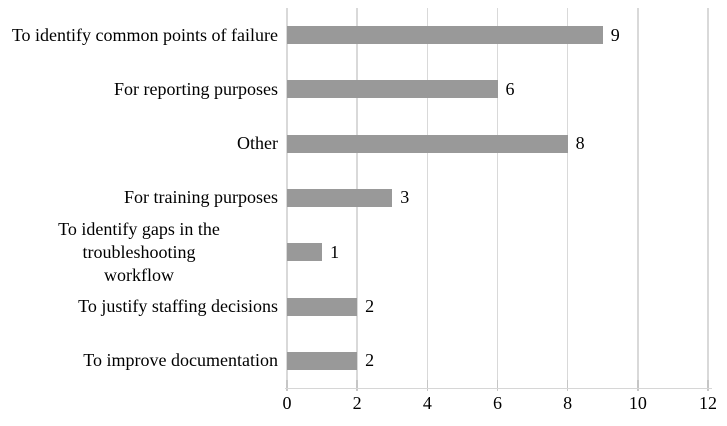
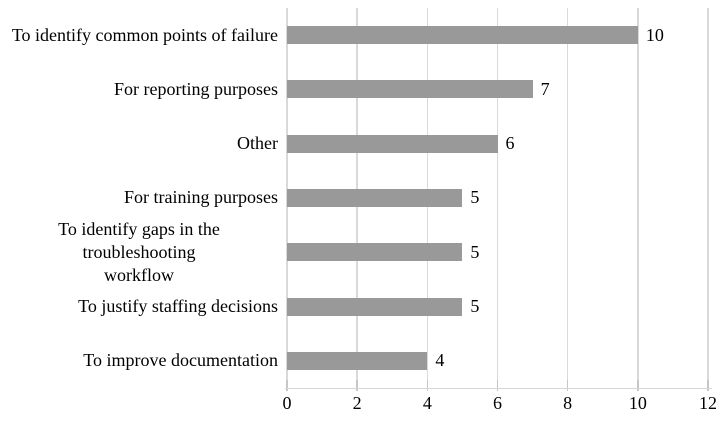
To identify common points of failure: 9 -> 10
For reporting purposes: 6 -> 7
Other: 8 -> 6
For training purposes: 3 -> 5
To identify gaps in the troubleshooting workflow: 1 -> 5
To justify staffing decisions: 2 -> 5
To improve documentation: 2 -> 4
